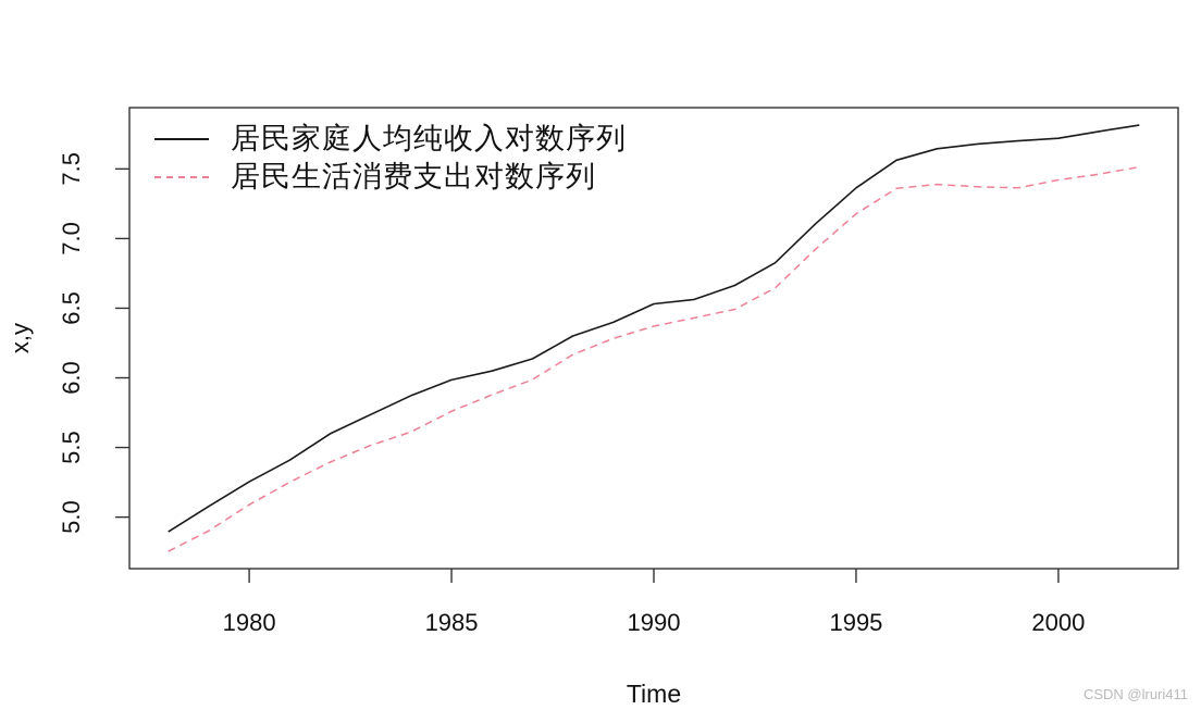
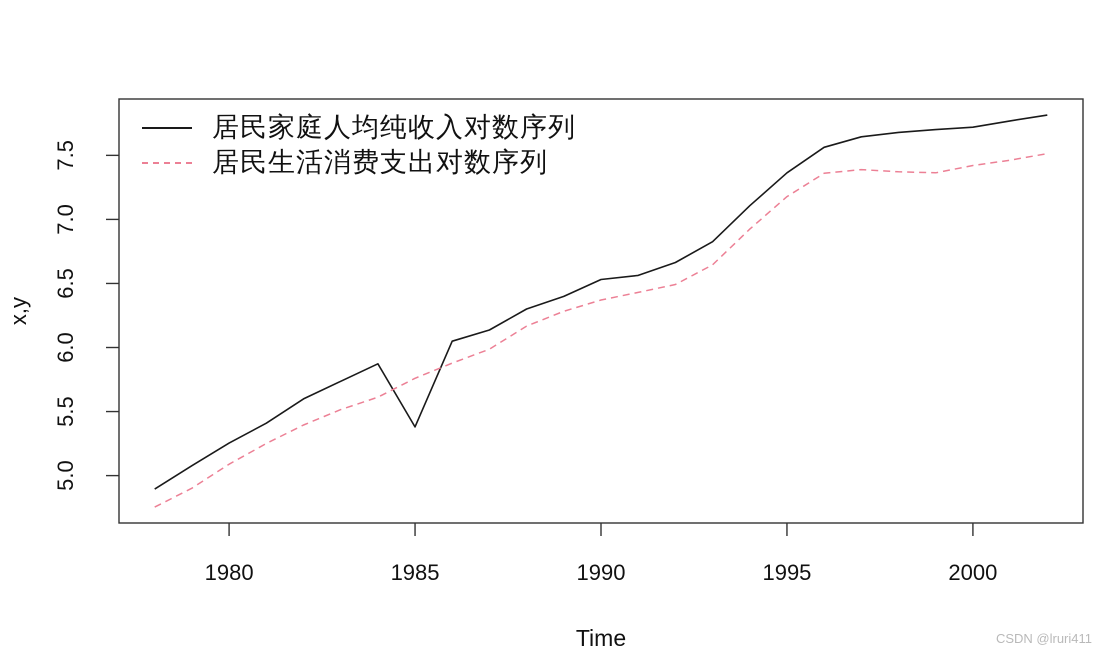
居民家庭人均纯收入对数序列/1985: 5.99 -> 5.38
